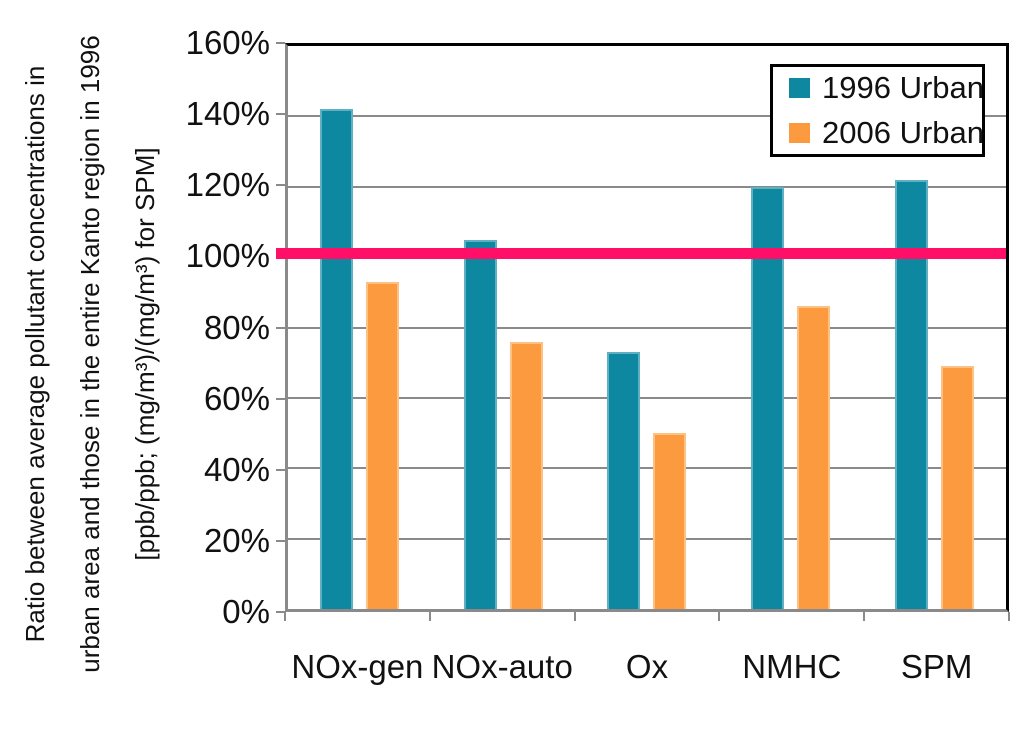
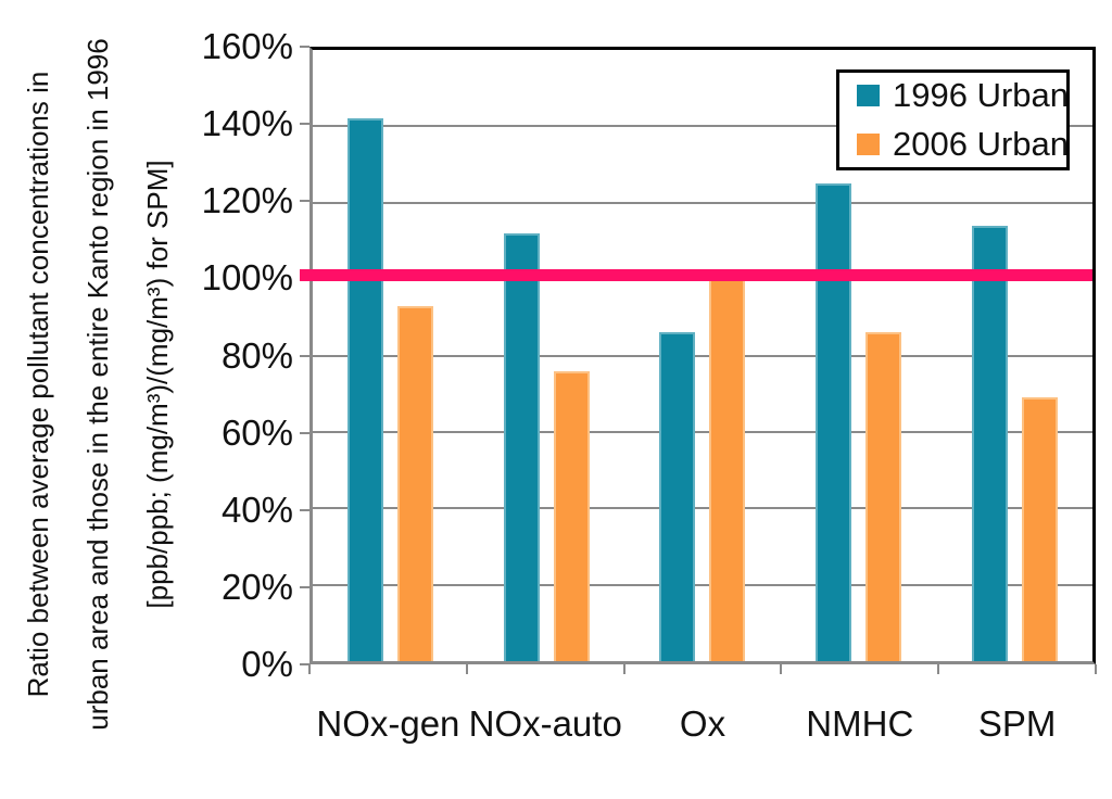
1996 Urban/NOx-auto: 105% -> 112%
1996 Urban/Ox: 73% -> 86%
2006 Urban/Ox: 50% -> 100%
1996 Urban/NMHC: 120% -> 125%
1996 Urban/SPM: 122% -> 114%
